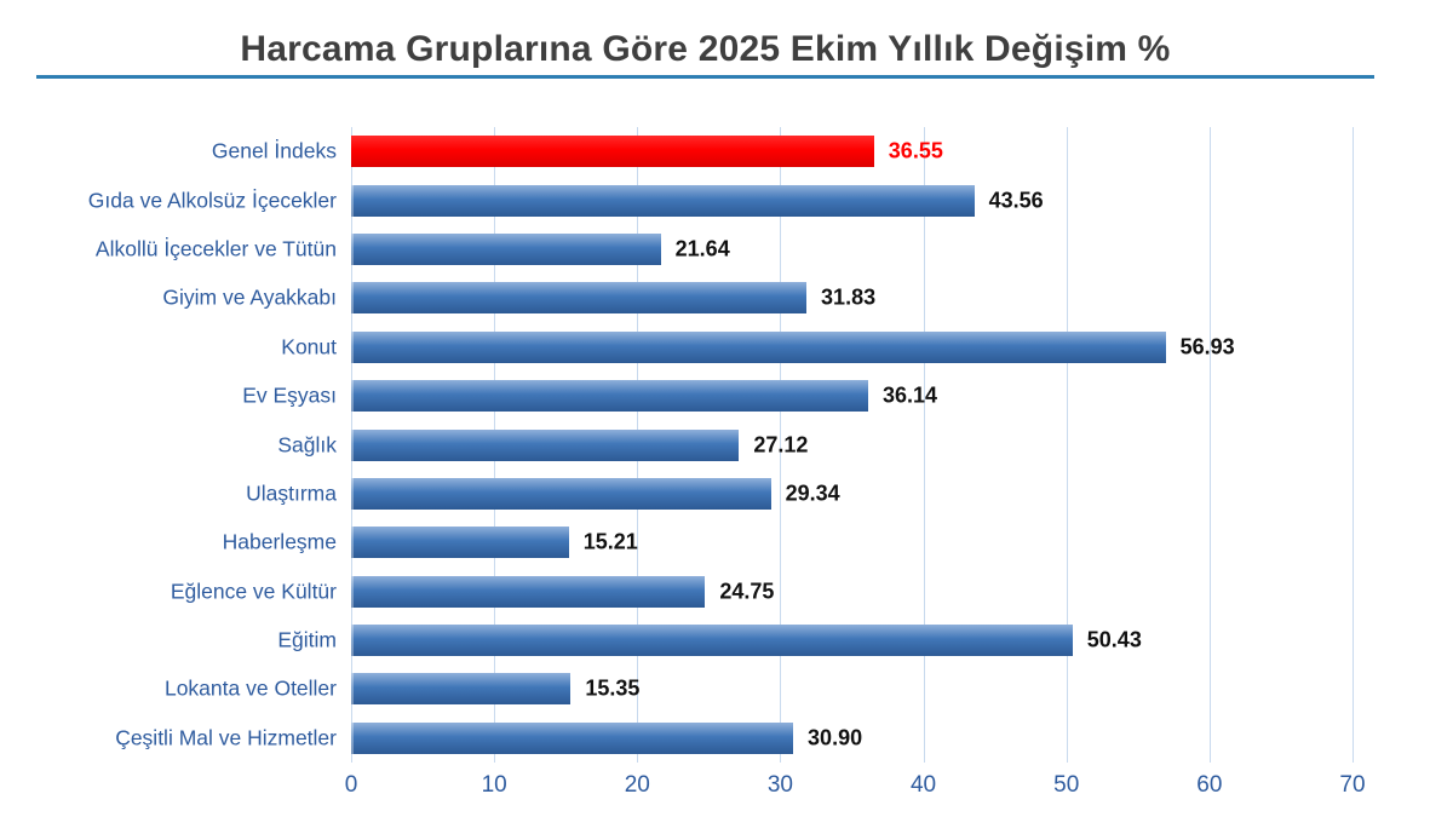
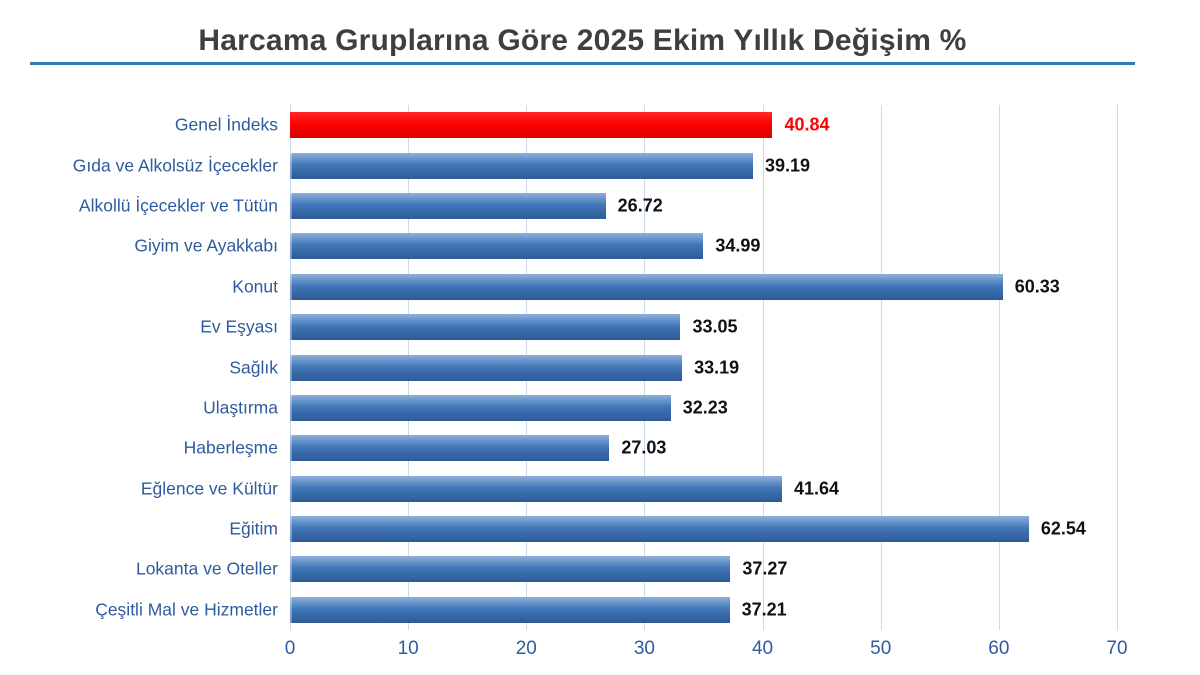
Genel İndeks: 36.55 -> 40.84
Gıda ve Alkolsüz İçecekler: 43.56 -> 39.19
Alkollü İçecekler ve Tütün: 21.64 -> 26.72
Giyim ve Ayakkabı: 31.83 -> 34.99
Konut: 56.93 -> 60.33
Ev Eşyası: 36.14 -> 33.05
Sağlık: 27.12 -> 33.19
Ulaştırma: 29.34 -> 32.23
Haberleşme: 15.21 -> 27.03
Eğlence ve Kültür: 24.75 -> 41.64
Eğitim: 50.43 -> 62.54
Lokanta ve Oteller: 15.35 -> 37.27
Çeşitli Mal ve Hizmetler: 30.90 -> 37.21
